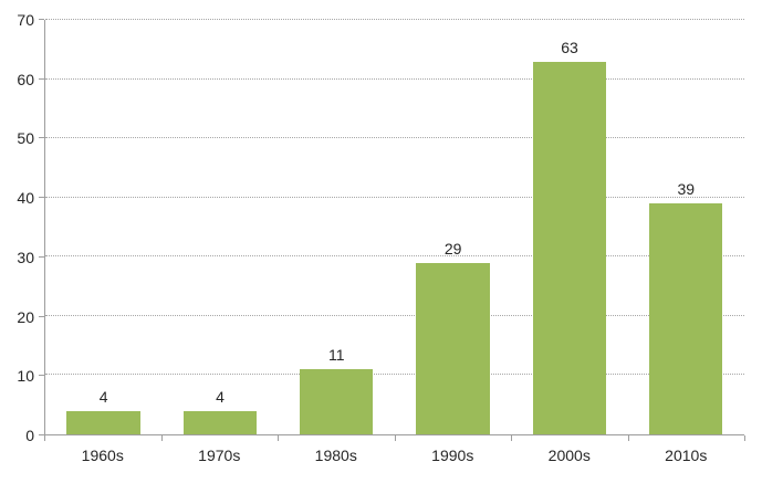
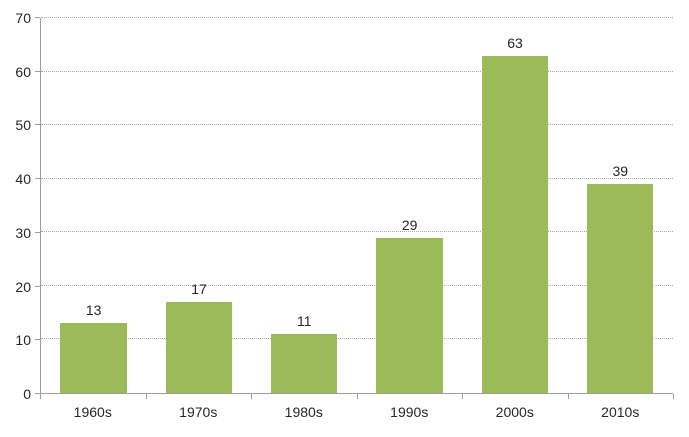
1960s: 4 -> 13
1970s: 4 -> 17
